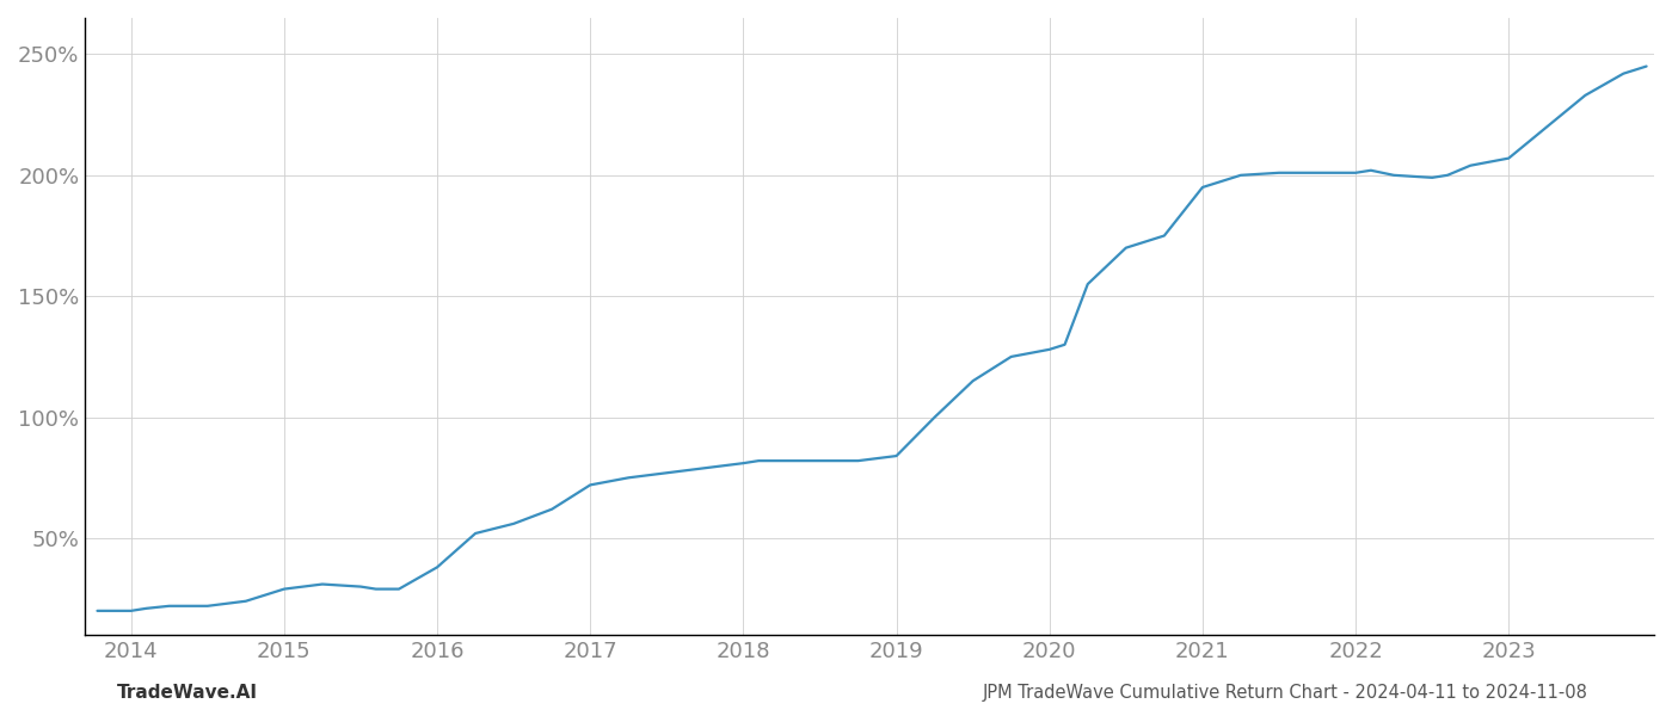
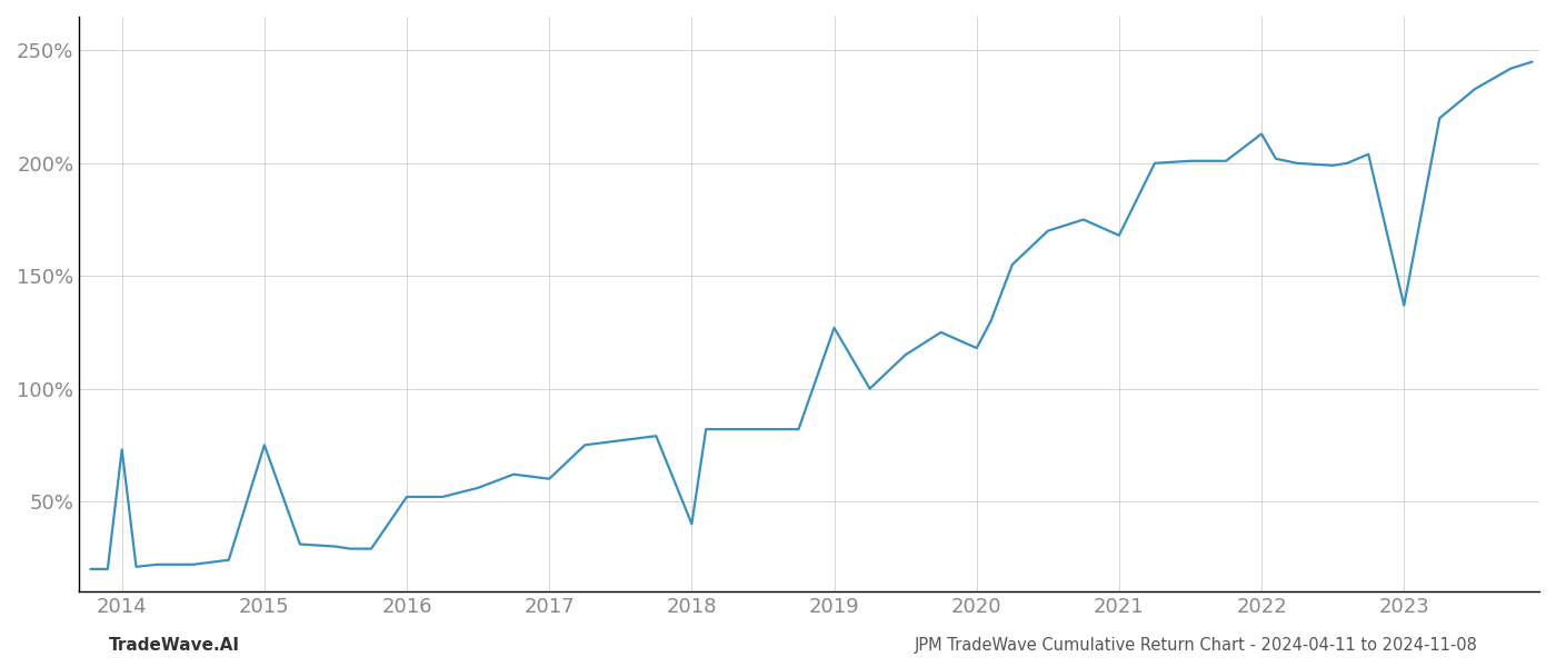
2014: 20% -> 73%
2015: 29% -> 75%
2016: 38% -> 52%
2017: 72% -> 60%
2018: 81% -> 40%
2019: 84% -> 127%
2020: 128% -> 118%
2021: 195% -> 168%
2022: 201% -> 213%
2023: 207% -> 137%
